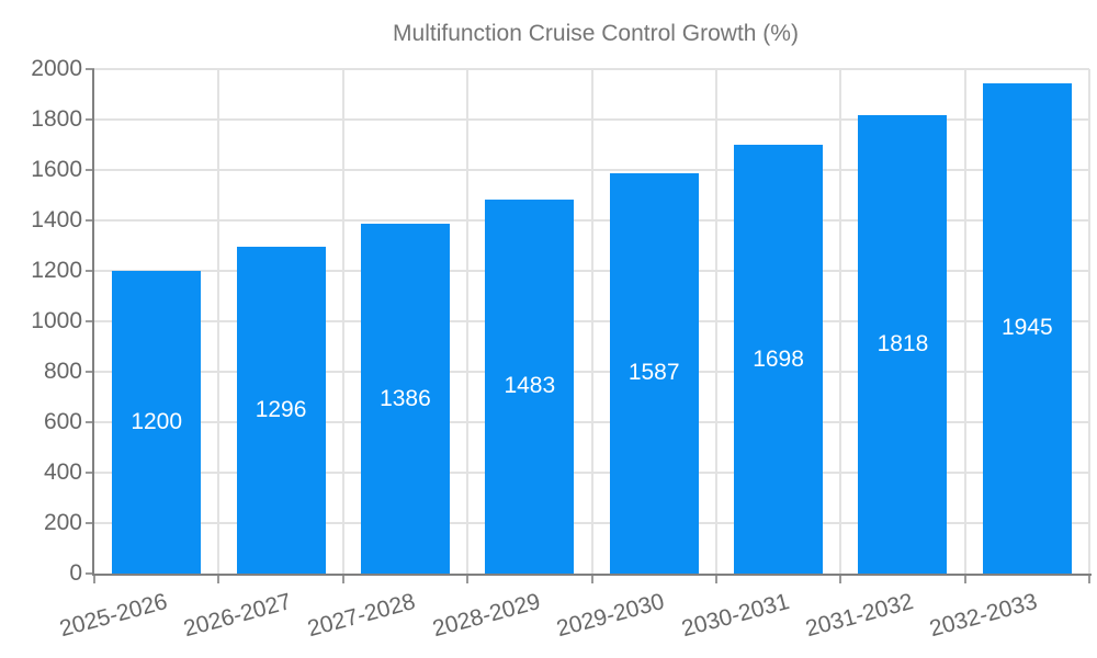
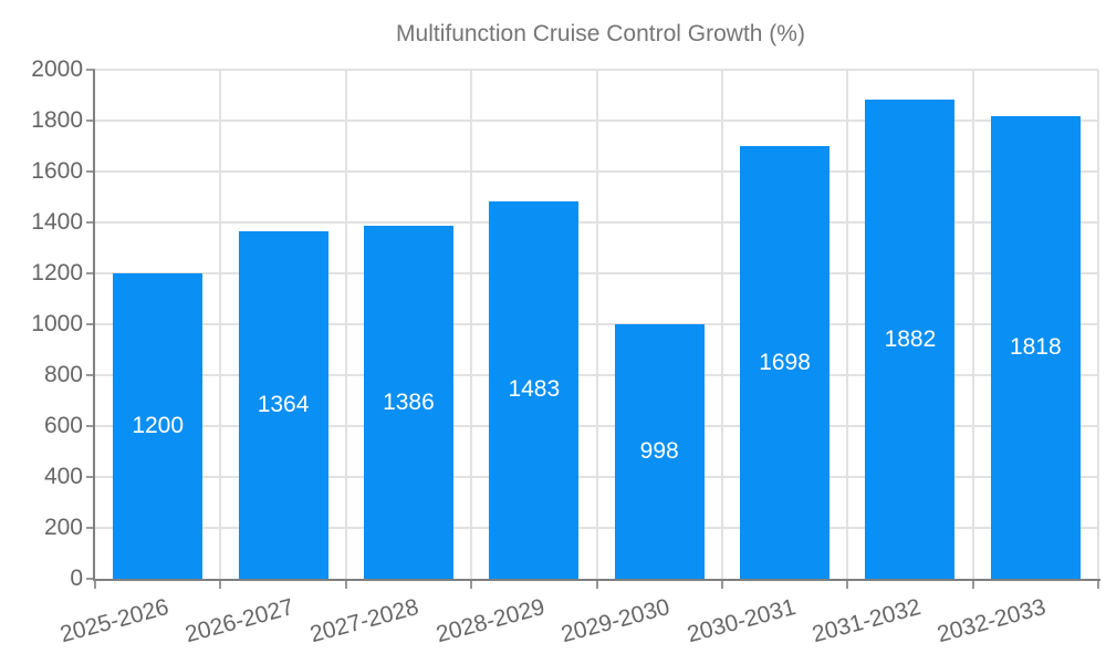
2026-2027: 1296 -> 1364
2029-2030: 1587 -> 998
2031-2032: 1818 -> 1882
2032-2033: 1945 -> 1818
